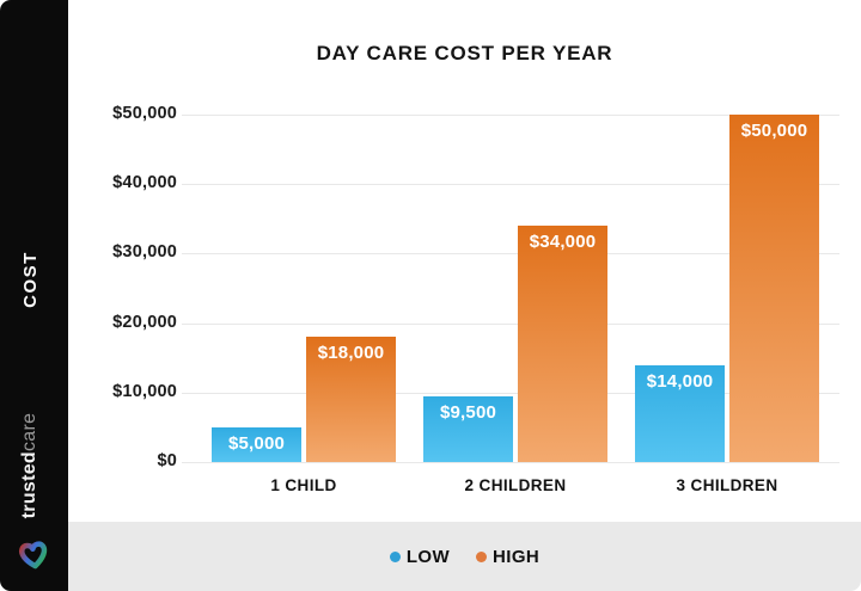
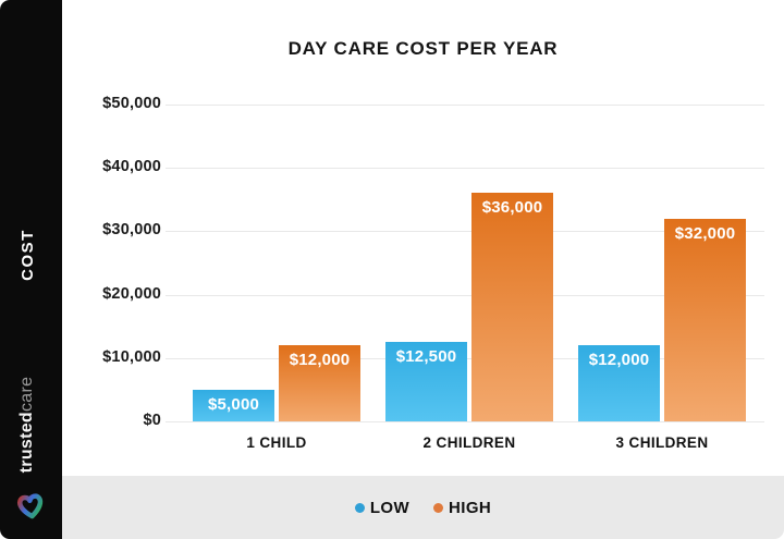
HIGH/1 CHILD: $18,000 -> $12,000
LOW/2 CHILDREN: $9,500 -> $12,500
HIGH/2 CHILDREN: $34,000 -> $36,000
LOW/3 CHILDREN: $14,000 -> $12,000
HIGH/3 CHILDREN: $50,000 -> $32,000
